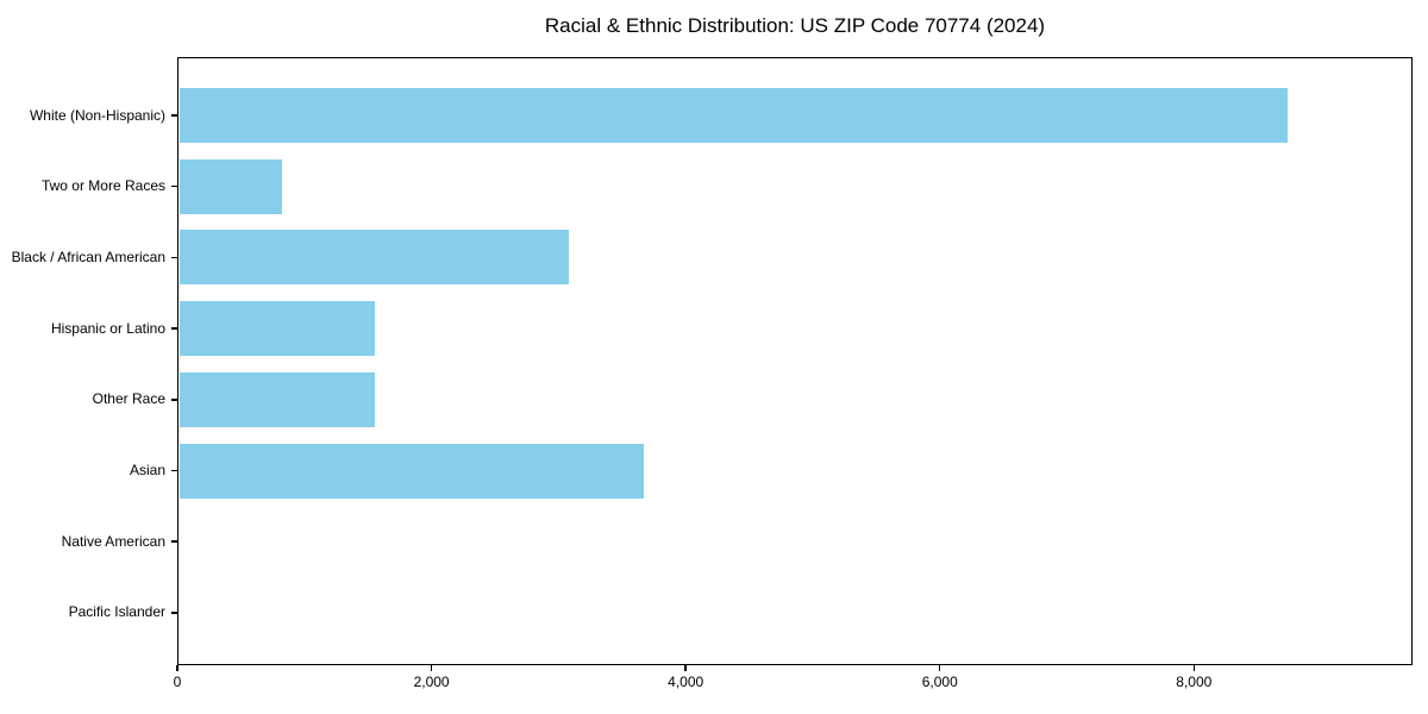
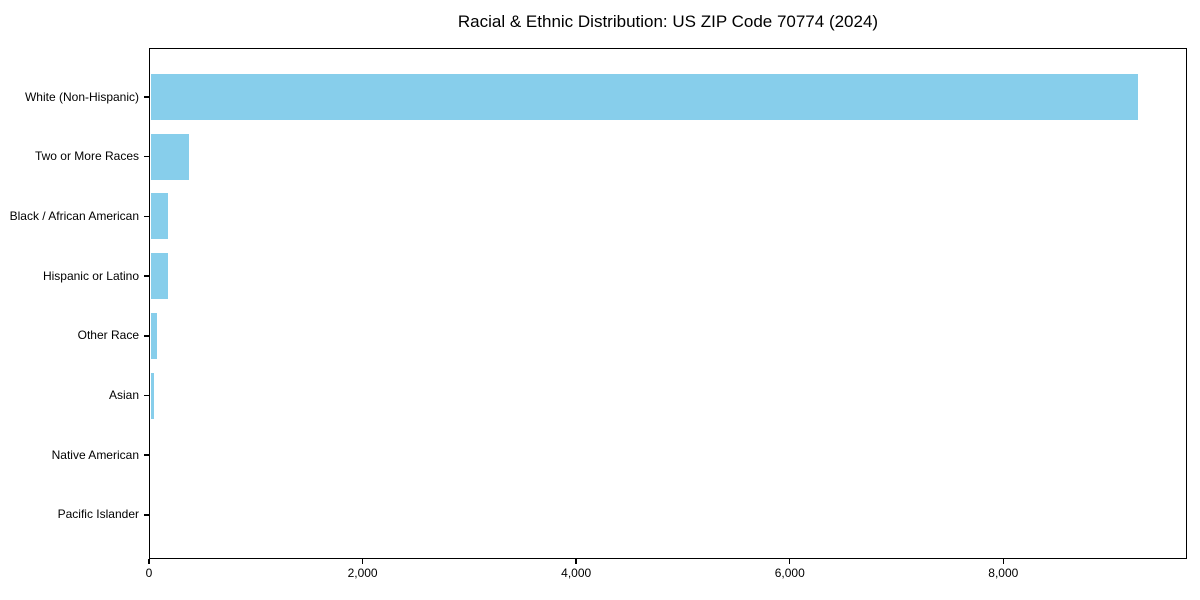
White (Non-Hispanic): 8720 -> 9250
Two or More Races: 810 -> 360
Black / African American: 3070 -> 160
Hispanic or Latino: 1540 -> 160
Other Race: 1540 -> 60
Asian: 3660 -> 30
